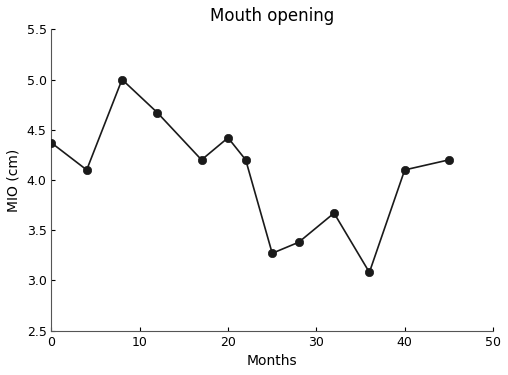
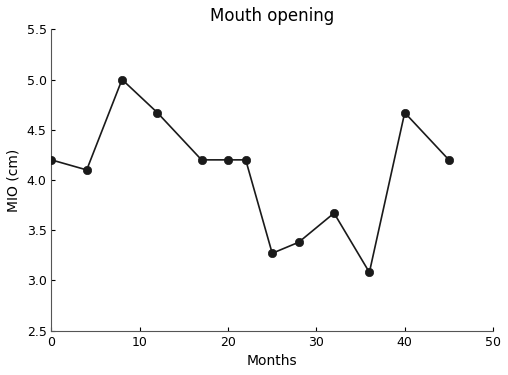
0: 4.37 -> 4.20
20: 4.42 -> 4.20
40: 4.10 -> 4.67
